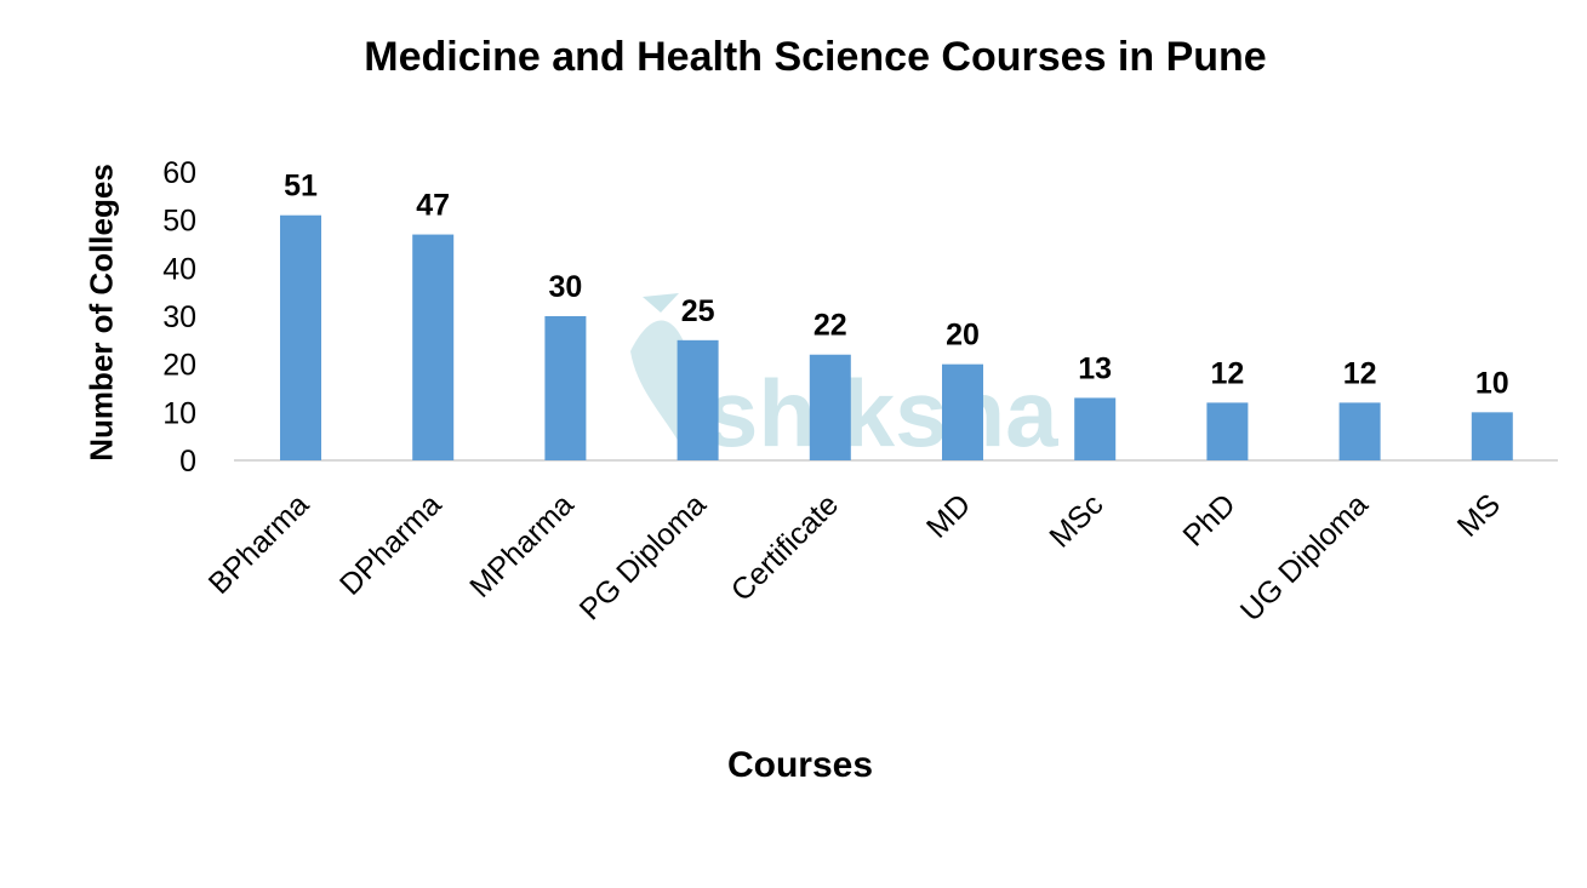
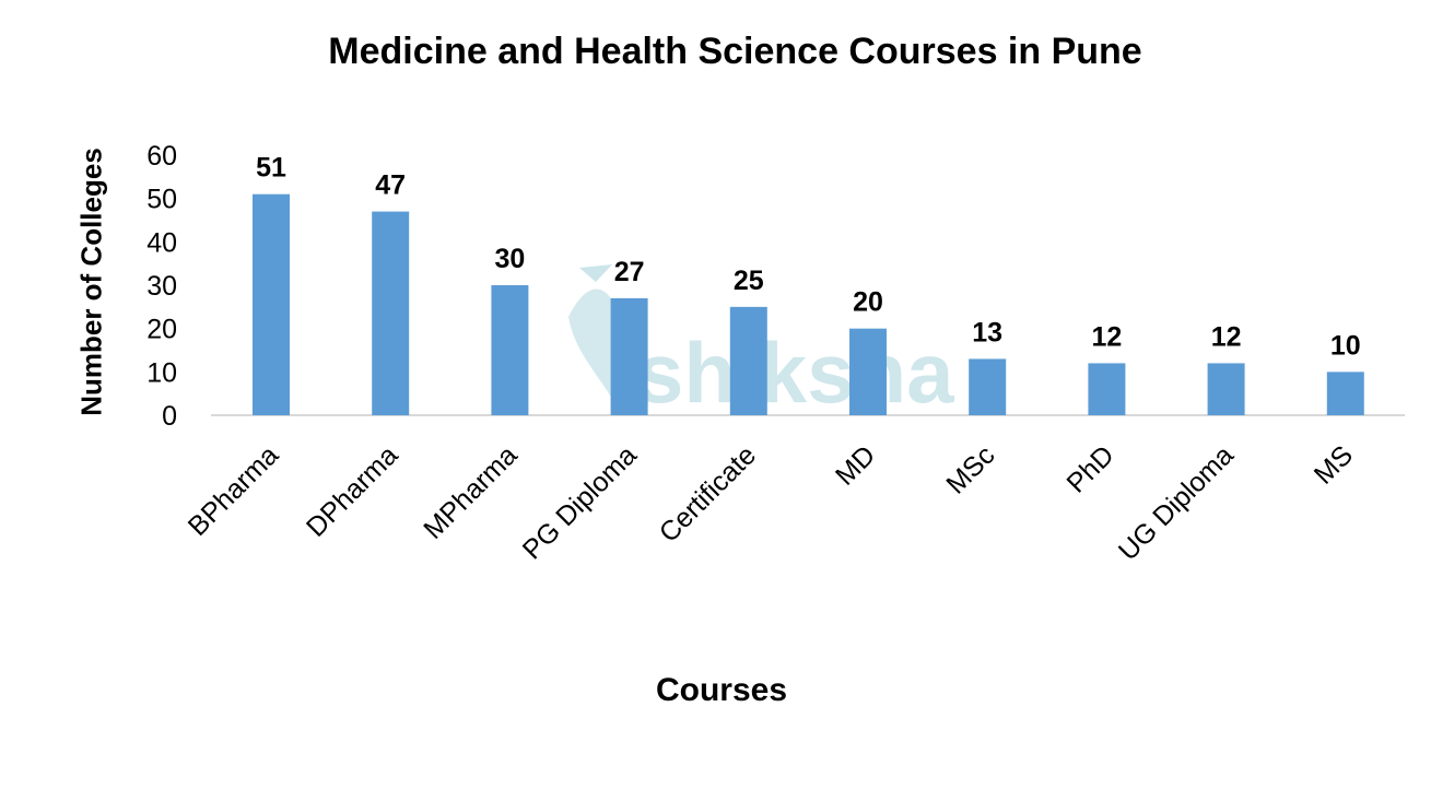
PG Diploma: 25 -> 27
Certificate: 22 -> 25
